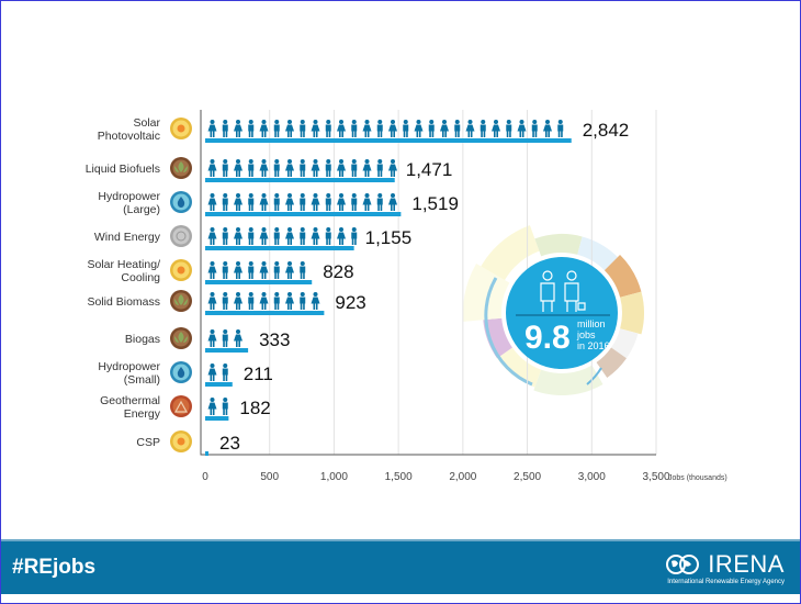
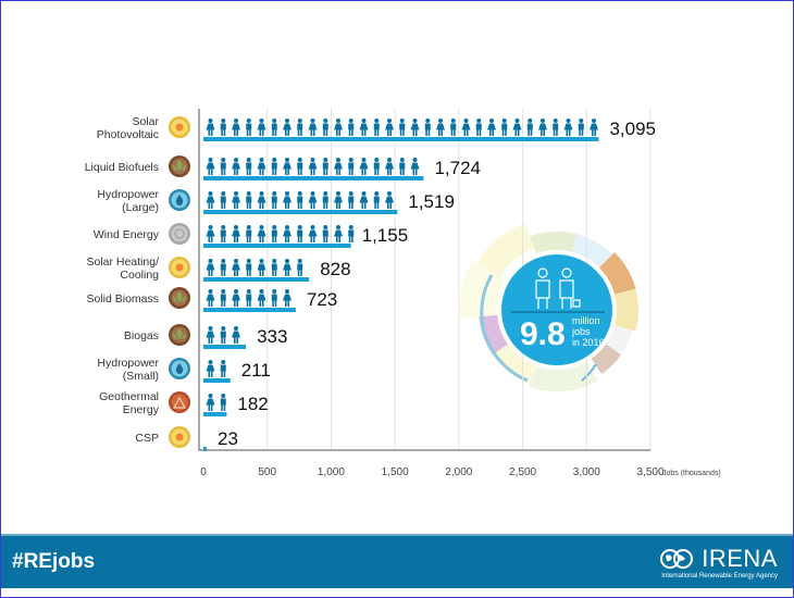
Solar Photovoltaic: 2,842 -> 3,095
Liquid Biofuels: 1,471 -> 1,724
Solid Biomass: 923 -> 723
